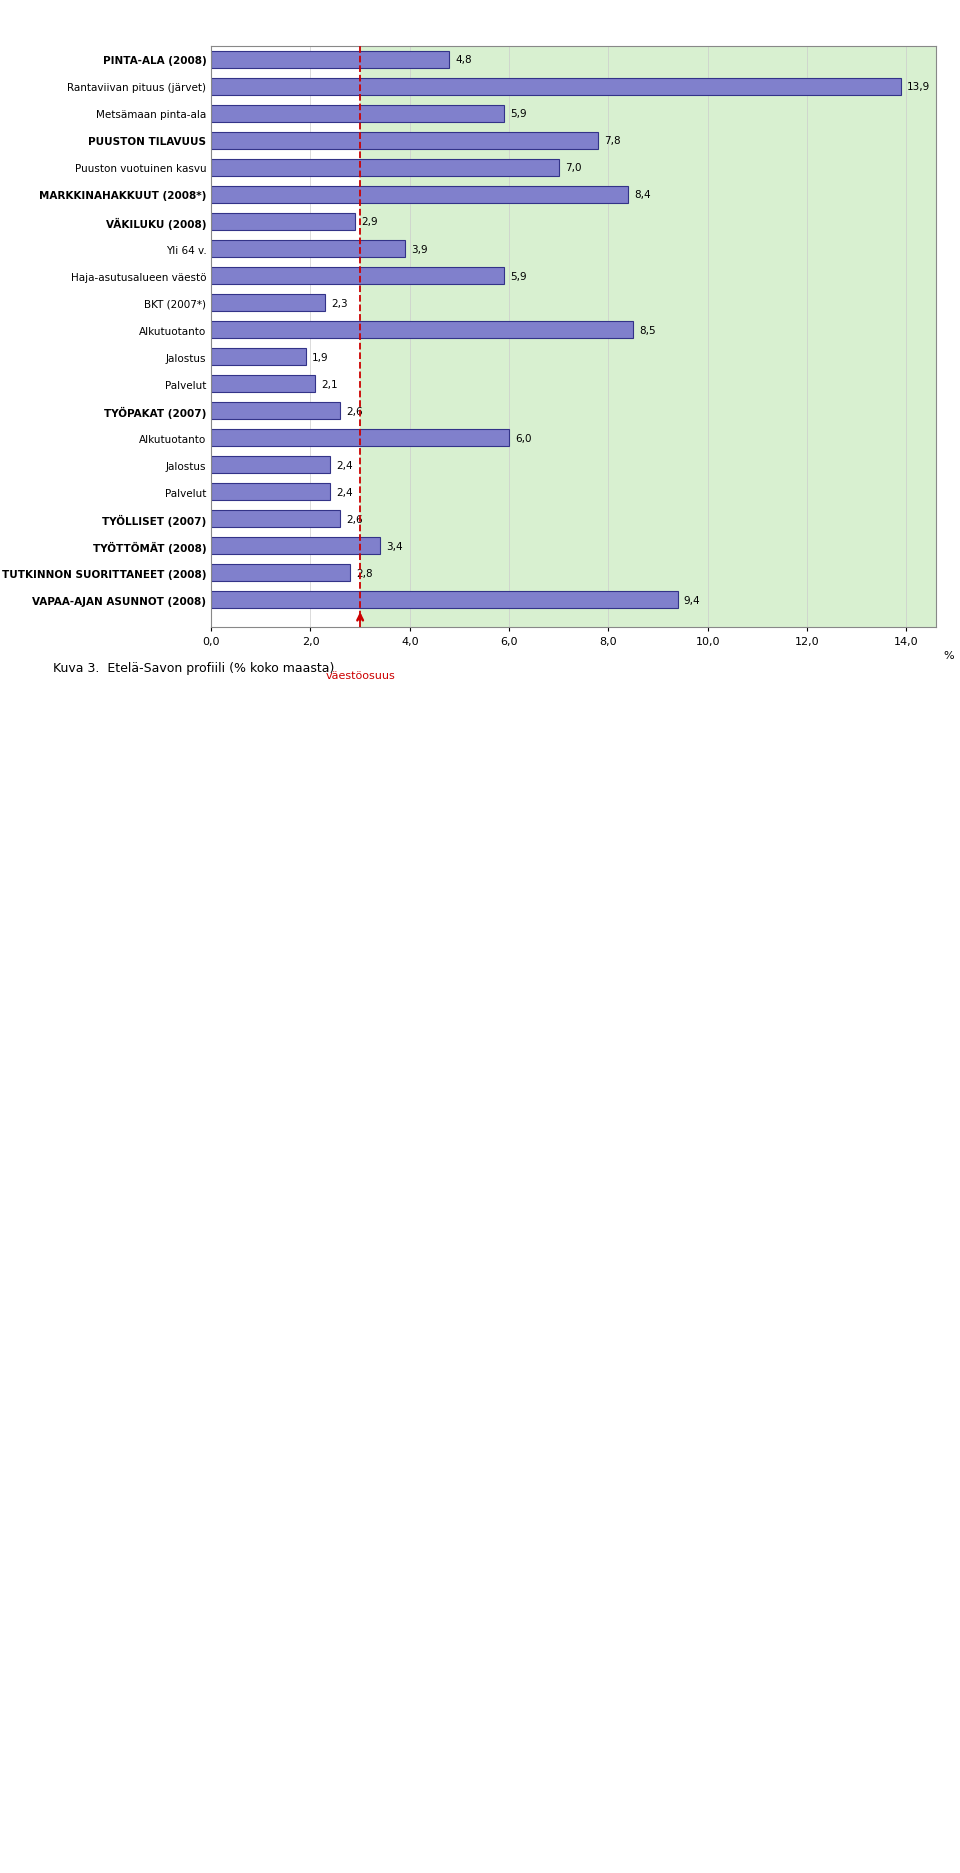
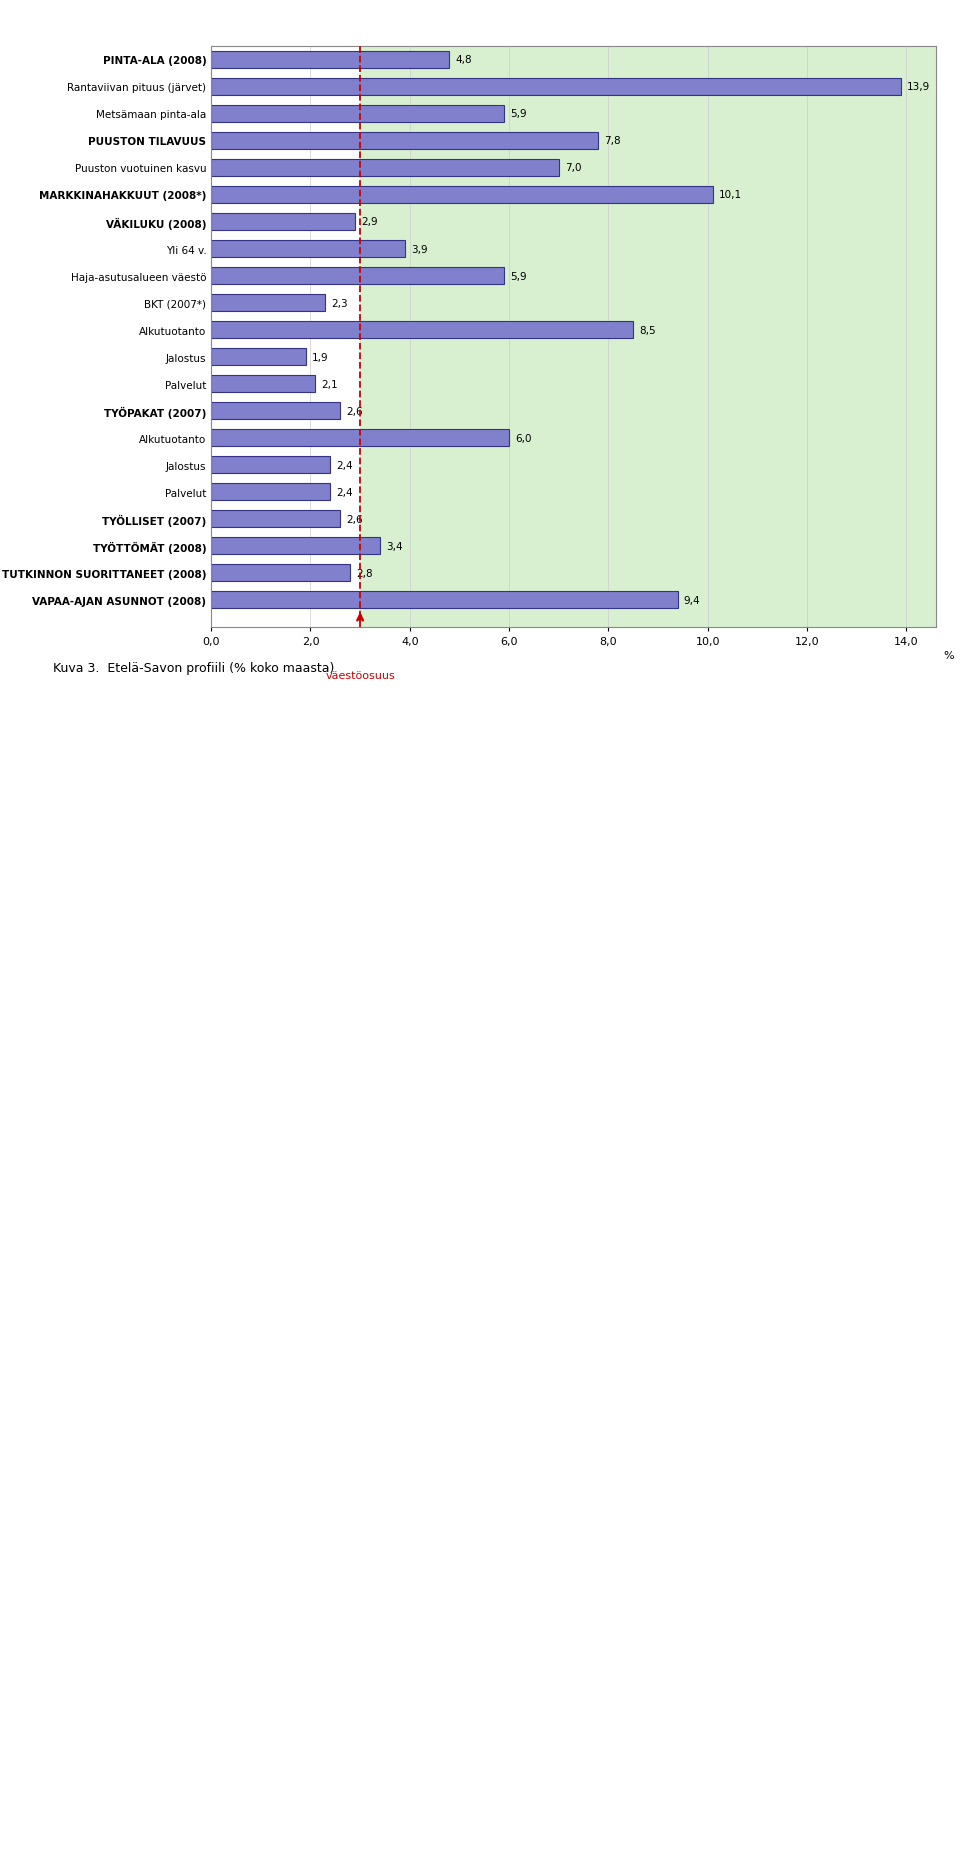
MARKKINAHAKKUUT (2008*): 8,4 -> 10,1
